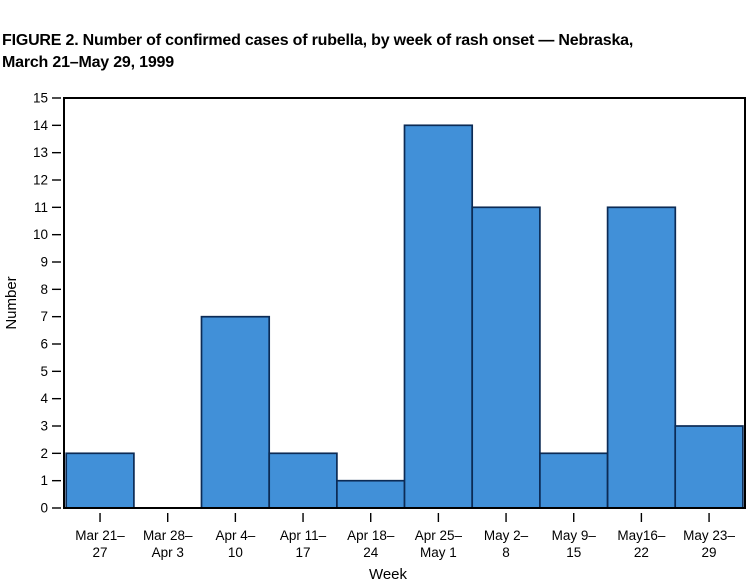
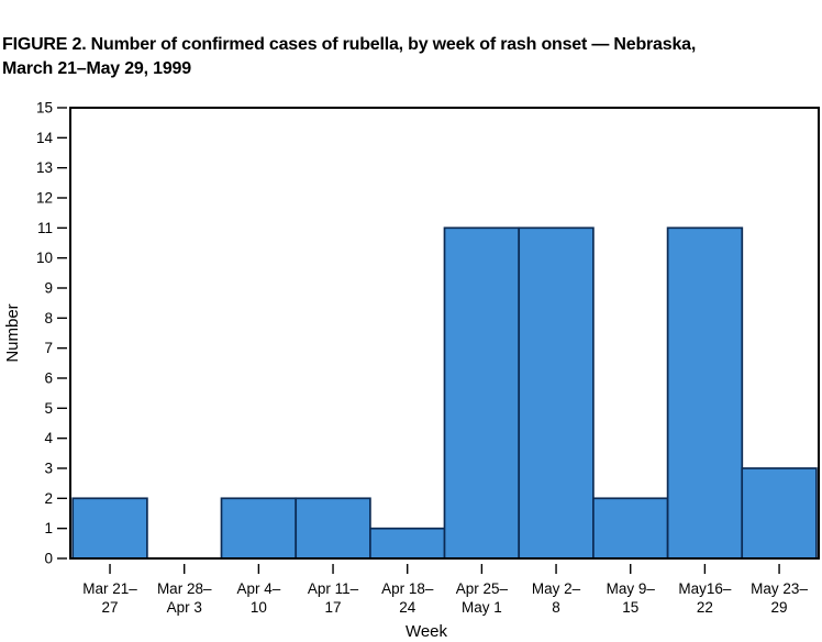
Apr 4– 10: 7 -> 2
Apr 25– May 1: 14 -> 11
